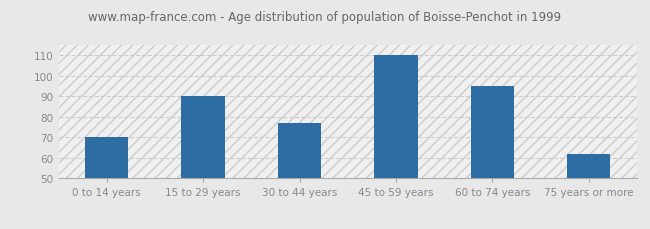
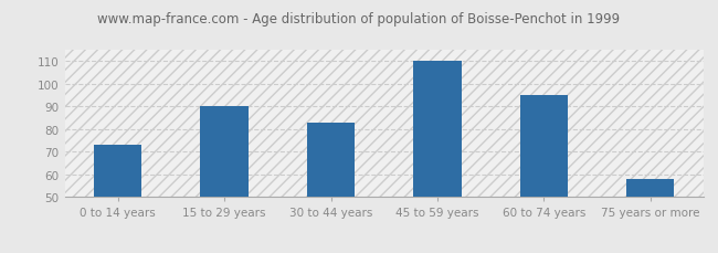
0 to 14 years: 70 -> 73
30 to 44 years: 77 -> 83
75 years or more: 62 -> 58
